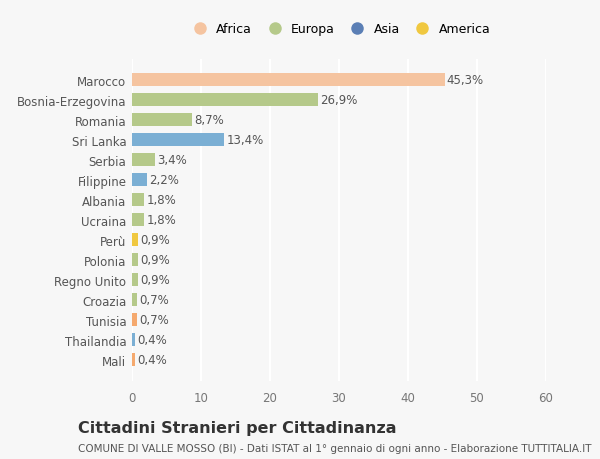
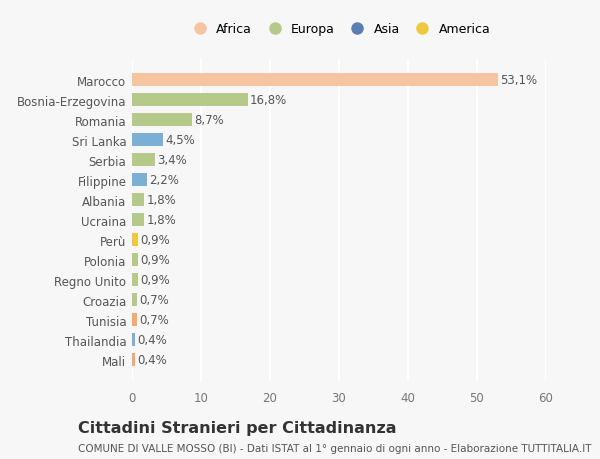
Marocco: 45,3% -> 53,1%
Bosnia-Erzegovina: 26,9% -> 16,8%
Sri Lanka: 13,4% -> 4,5%
